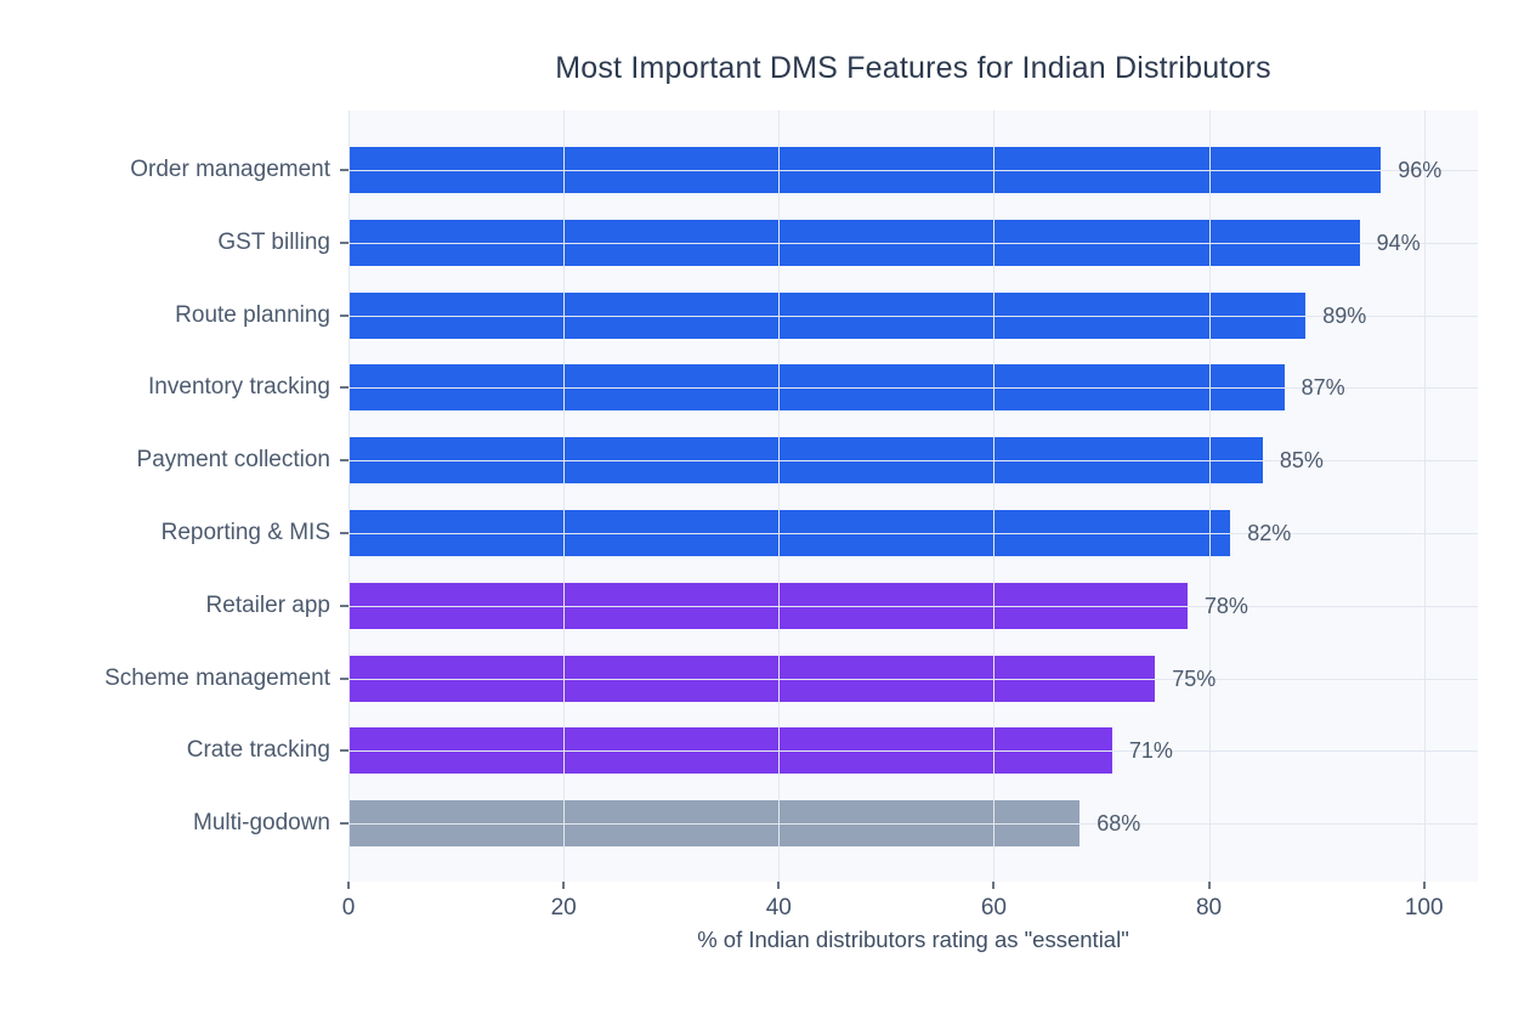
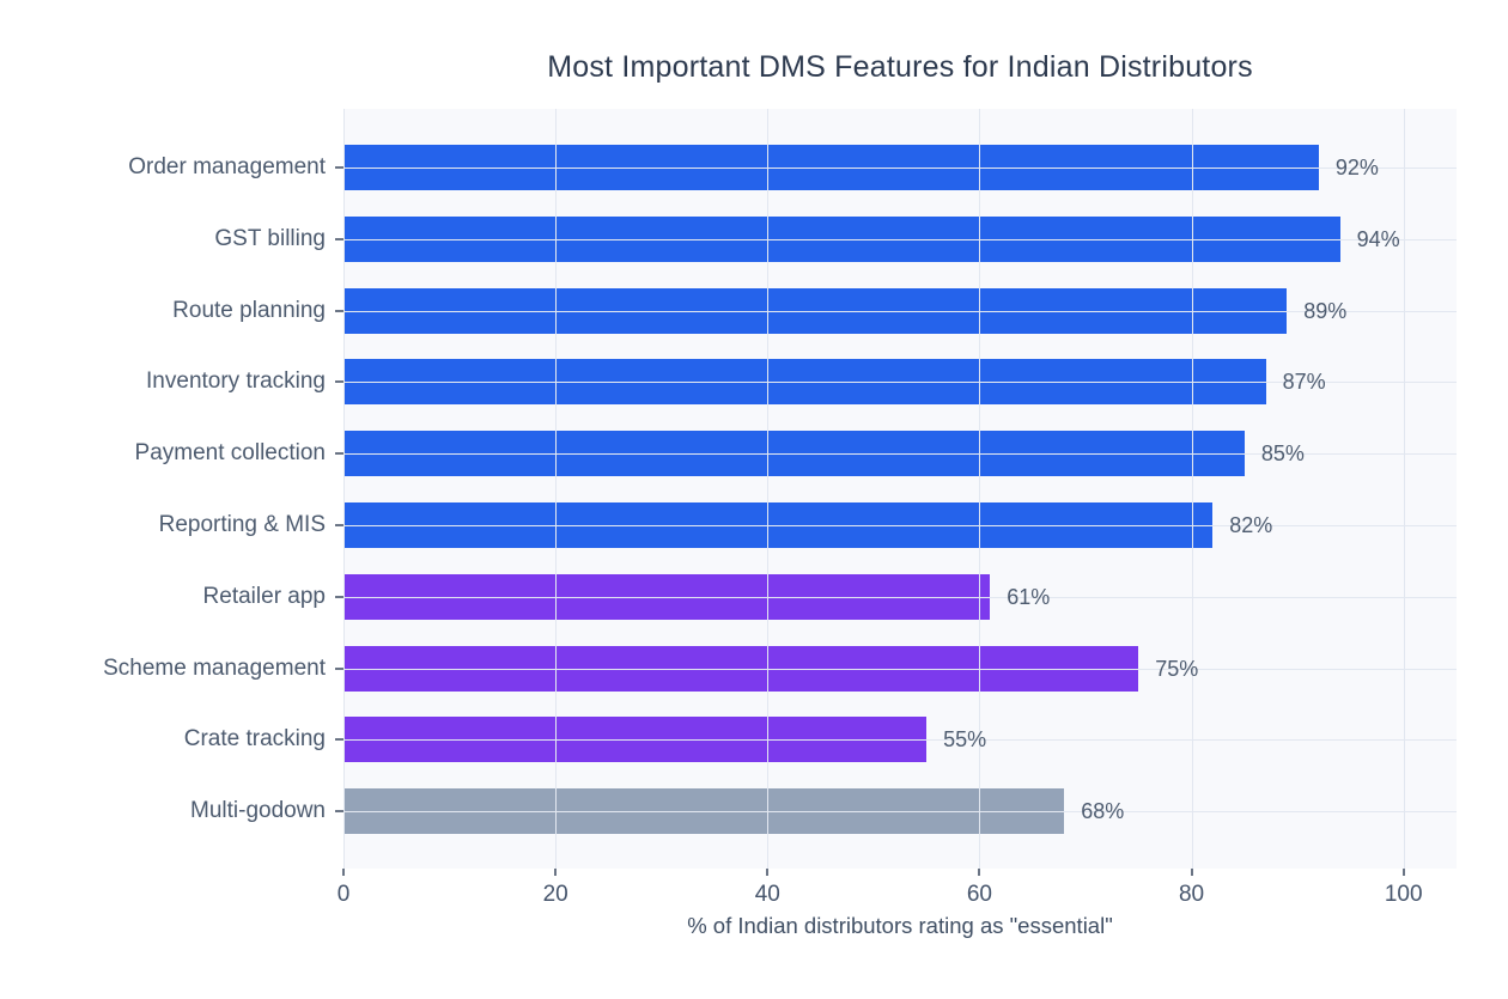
Order management: 96% -> 92%
Retailer app: 78% -> 61%
Crate tracking: 71% -> 55%
